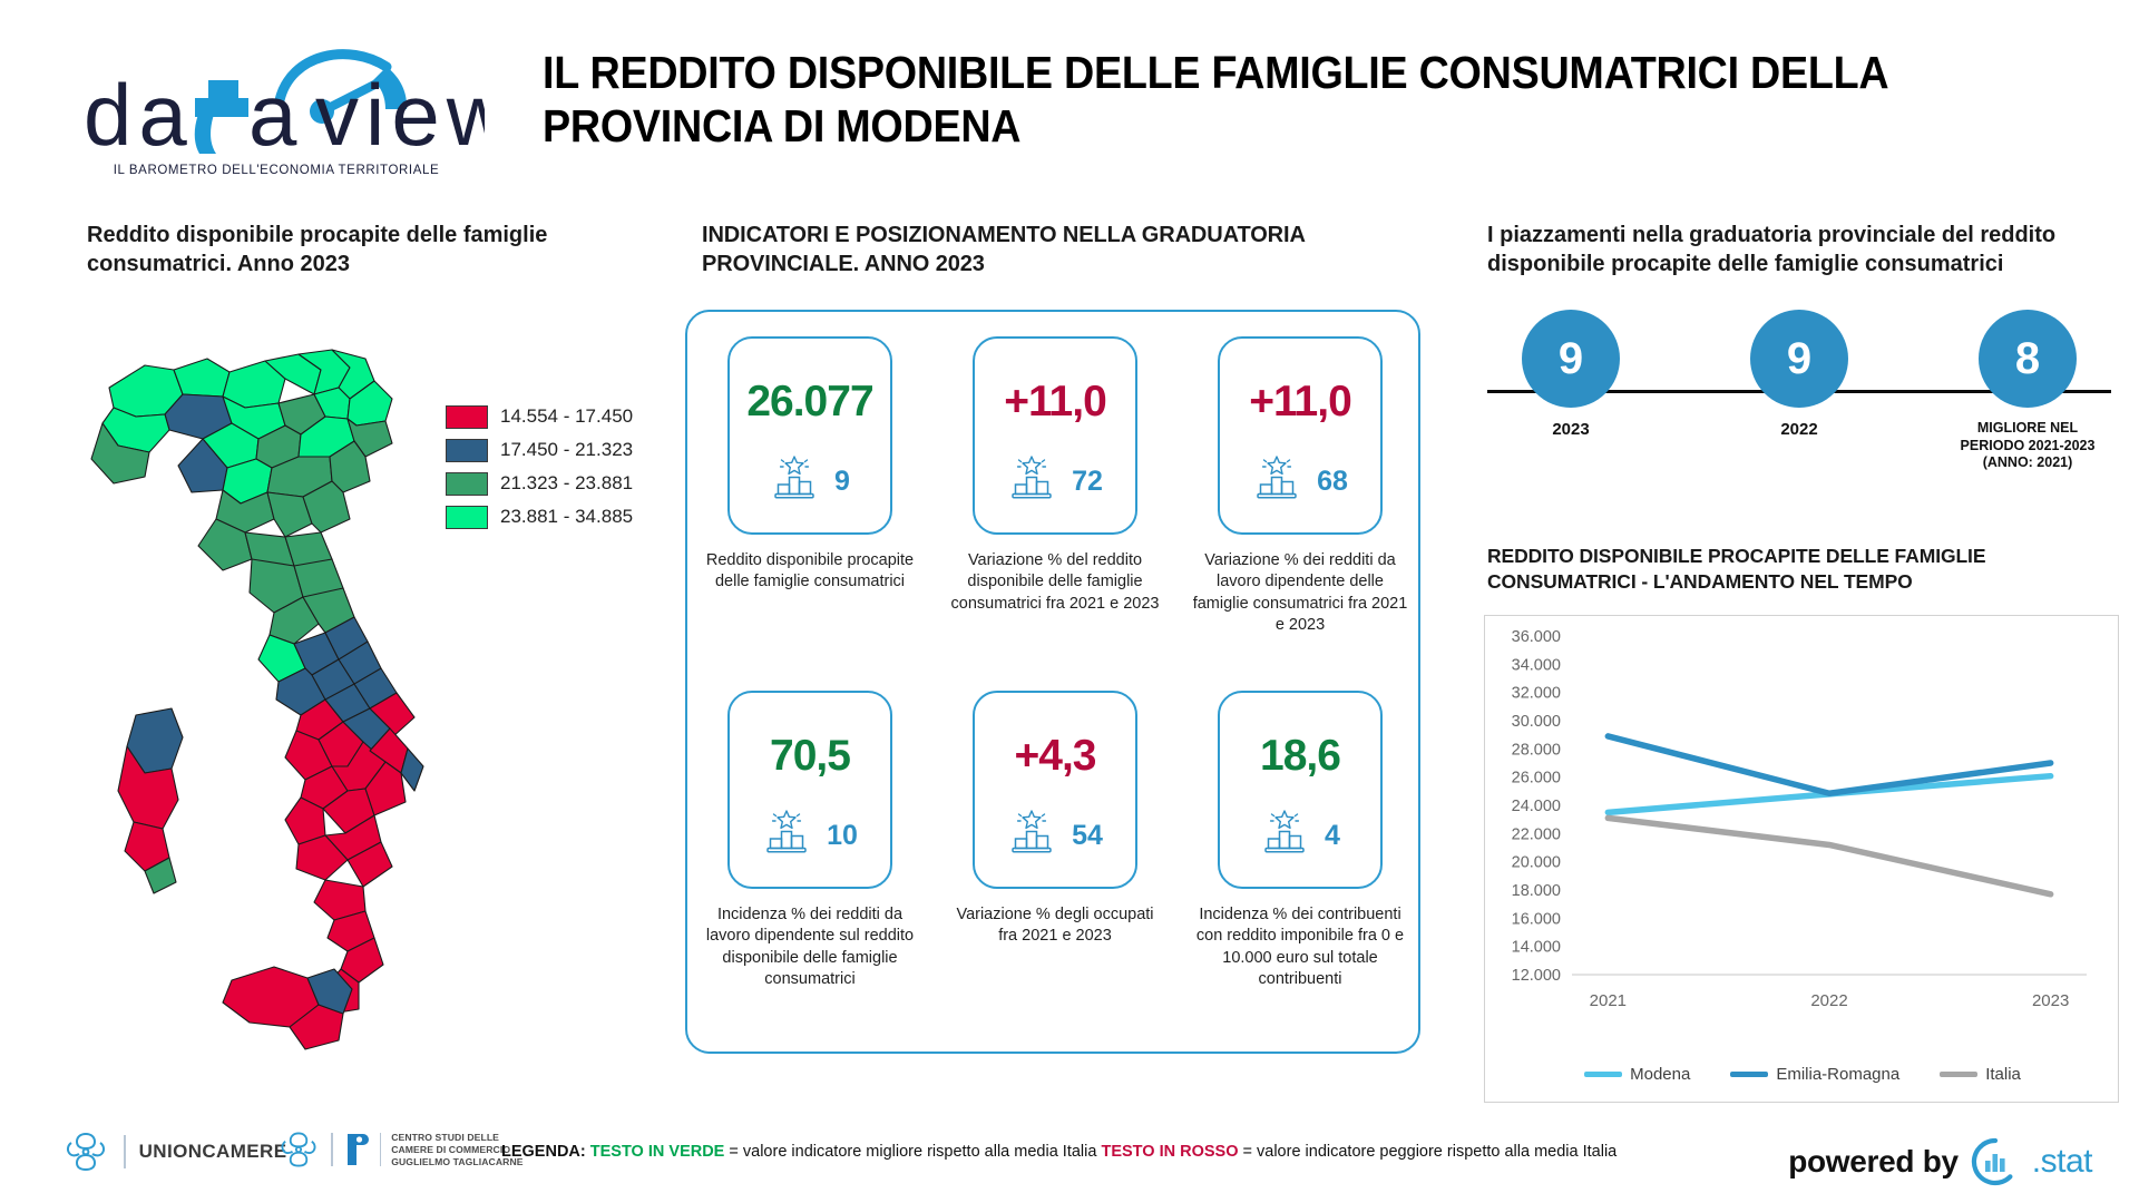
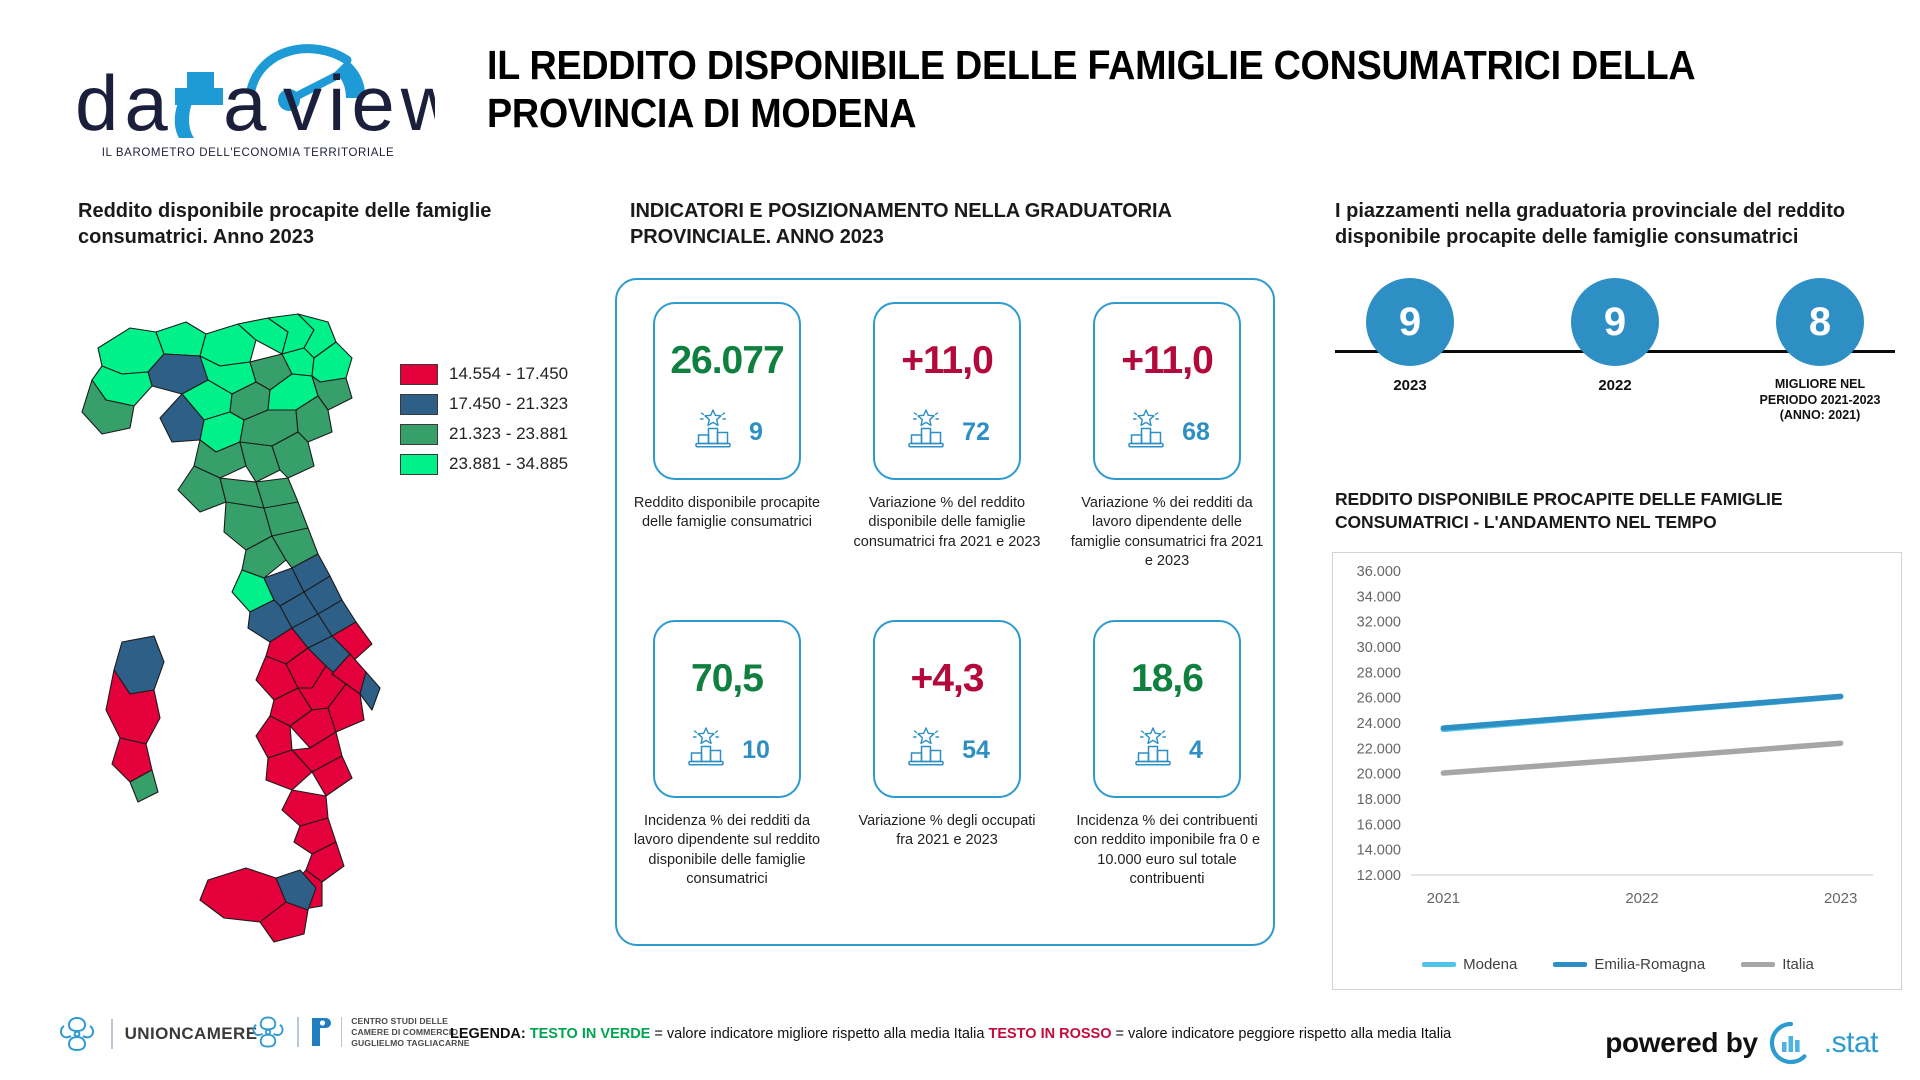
Emilia-Romagna/2021: 28900 -> 23600
Italia/2021: 23100 -> 20000
Emilia-Romagna/2023: 27000 -> 26100
Italia/2023: 17700 -> 22400
